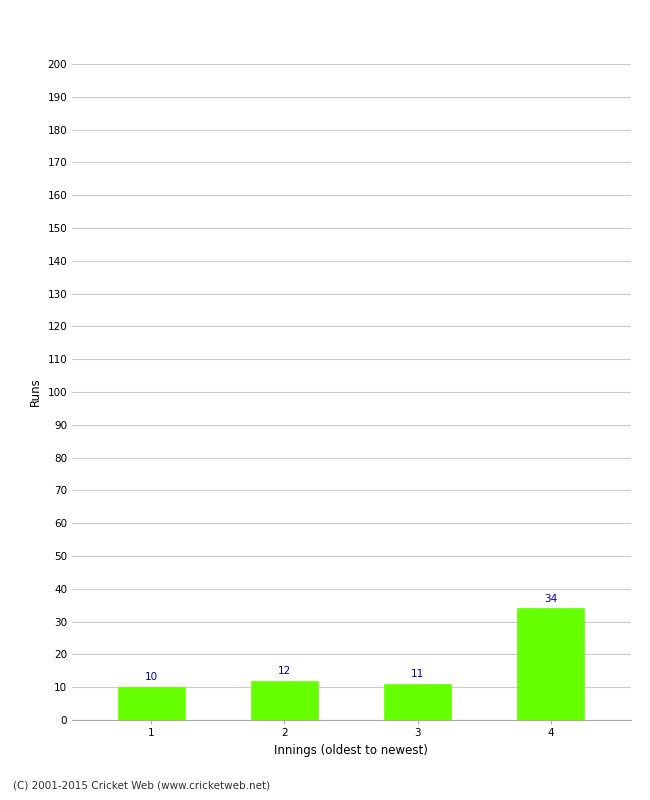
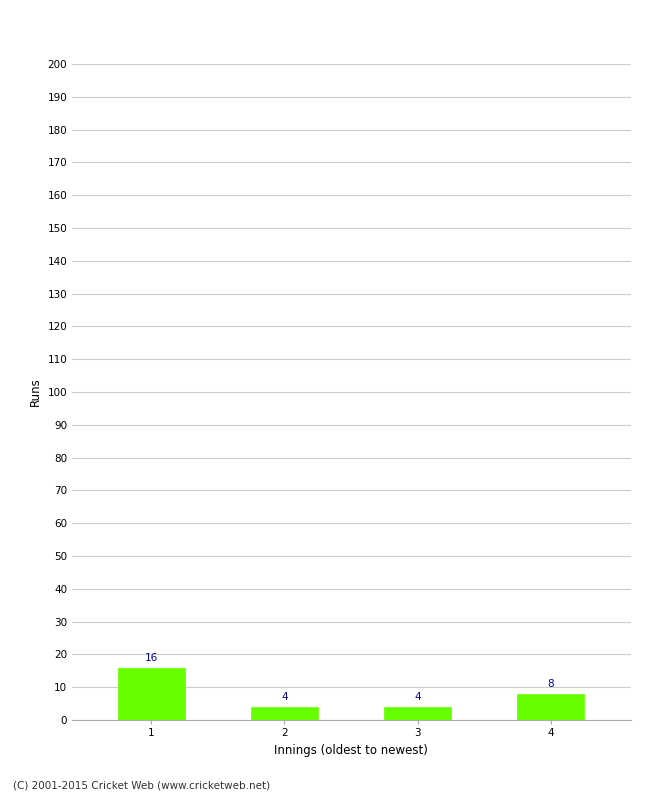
1: 10 -> 16
2: 12 -> 4
3: 11 -> 4
4: 34 -> 8
